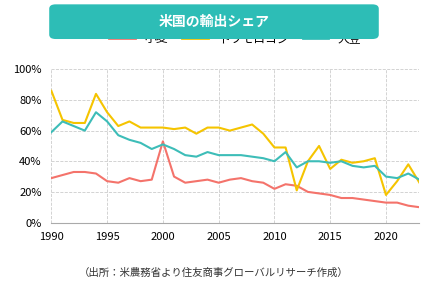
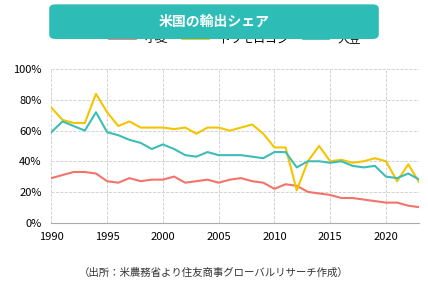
トウモロコシ/1990: 86% -> 75%
大豆/1995: 66% -> 59%
小麦/2000: 53% -> 28%
大豆/2010: 40% -> 46%
トウモロコシ/2015: 35% -> 40%
トウモロコシ/2020: 18% -> 40%
